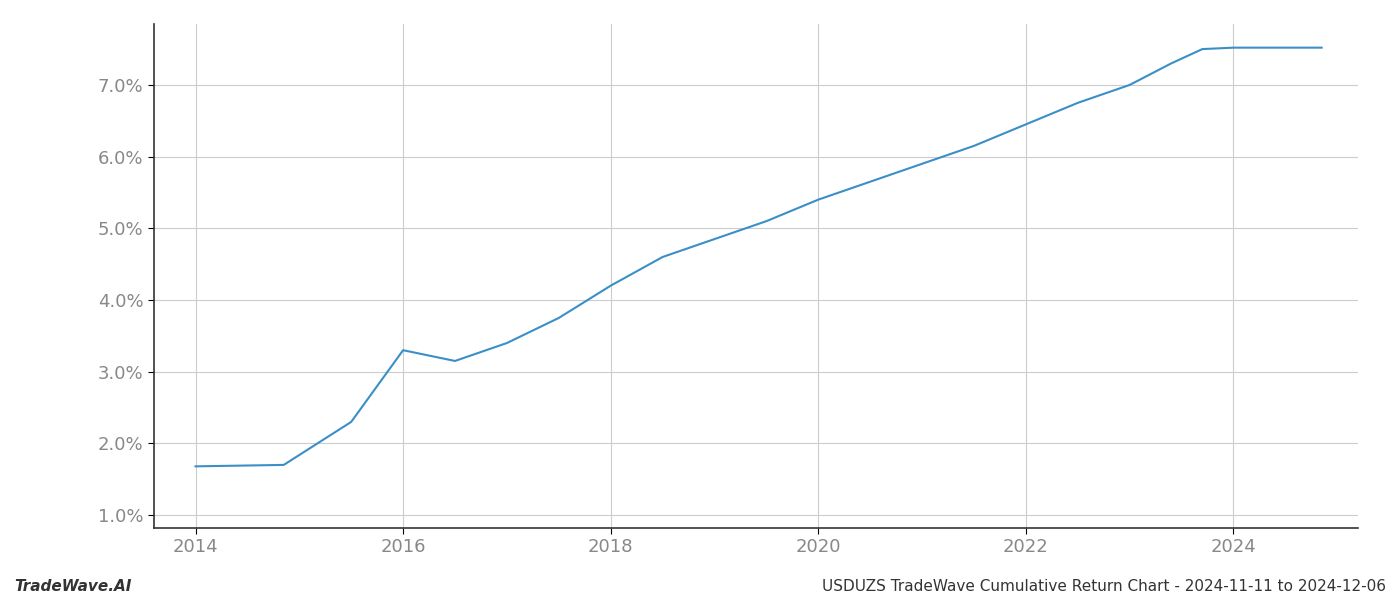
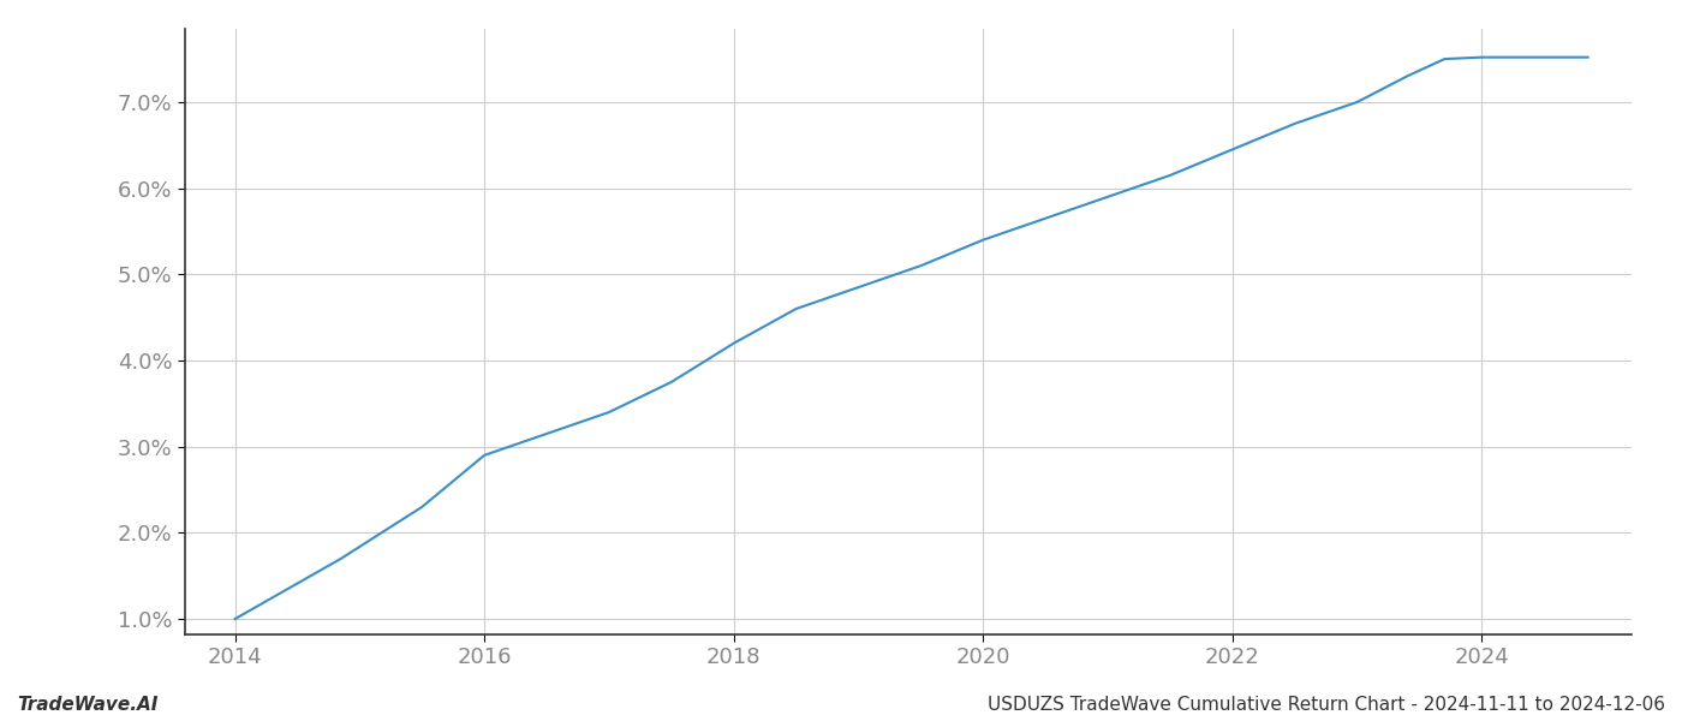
2014: 1.68% -> 1.00%
2016: 3.30% -> 2.90%
